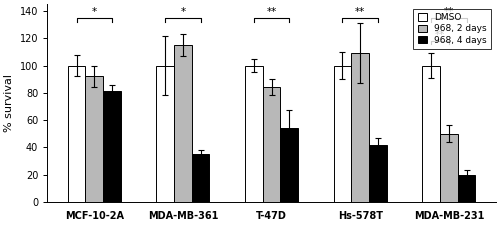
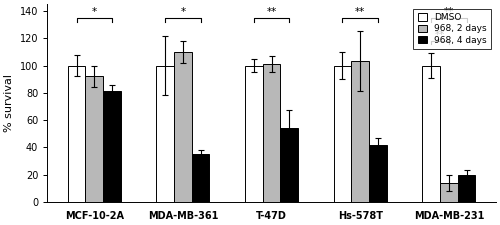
968, 2 days/MDA-MB-361: 115 -> 110
968, 2 days/T-47D: 84 -> 101
968, 2 days/Hs-578T: 109 -> 103
968, 2 days/MDA-MB-231: 50 -> 14
